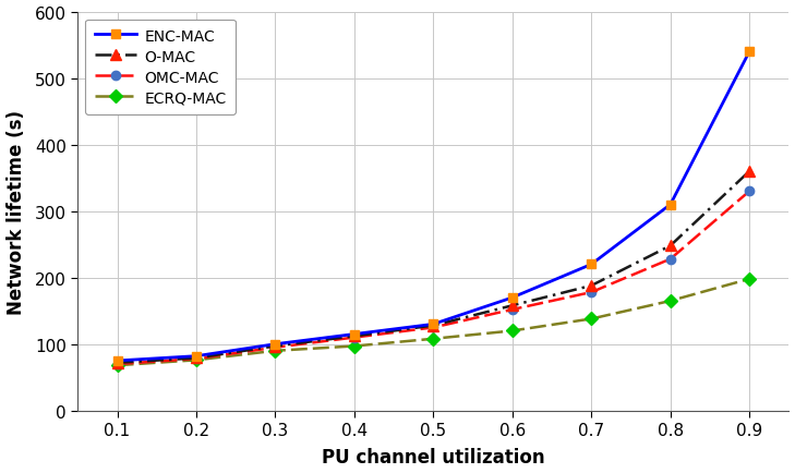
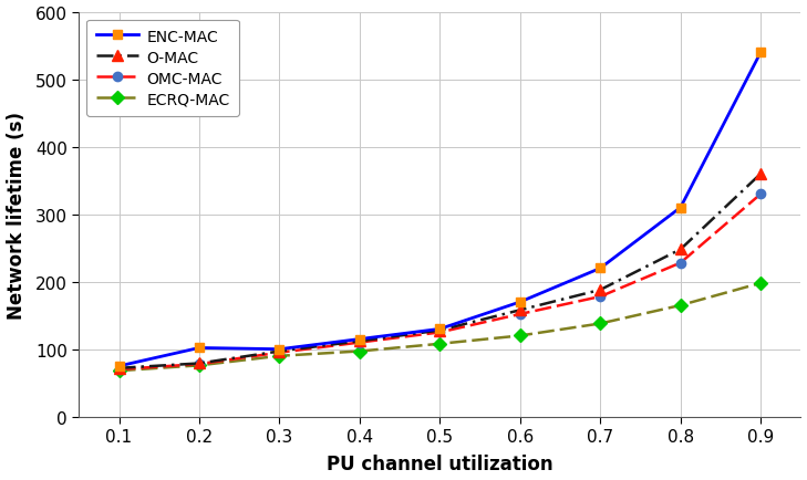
ENC-MAC/0.2: 82 -> 102
